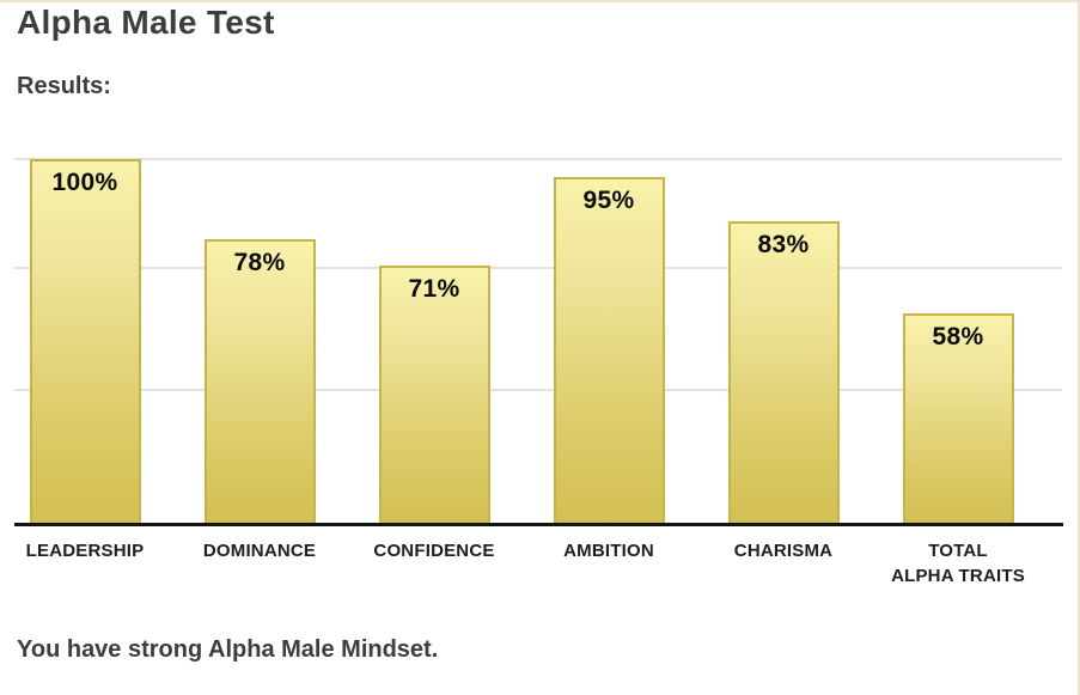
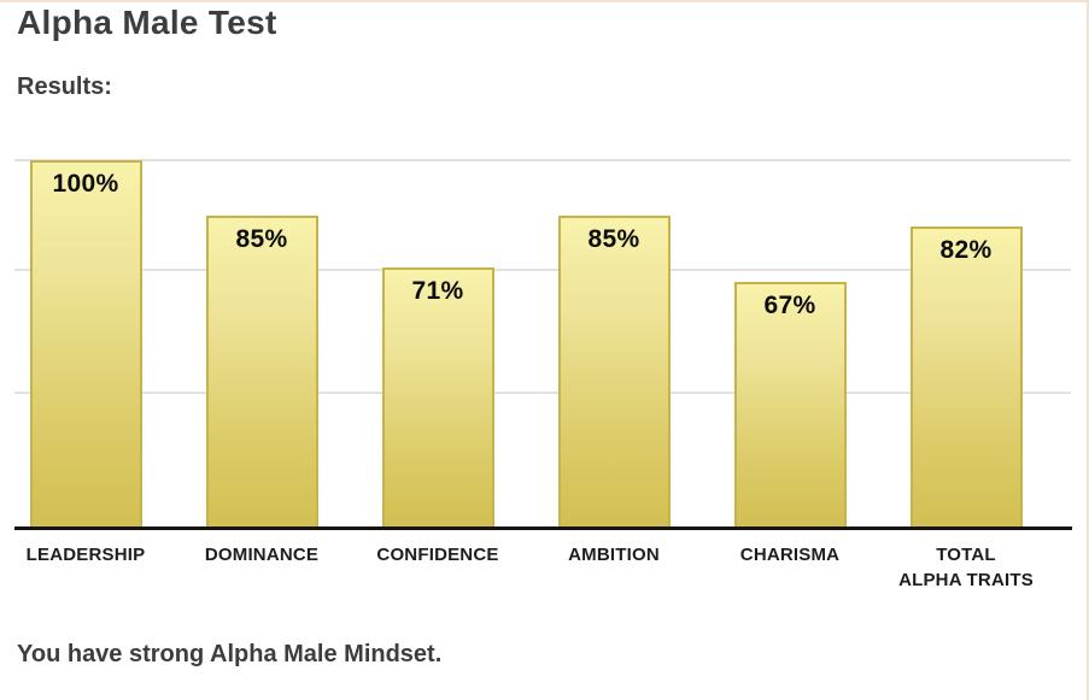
DOMINANCE: 78% -> 85%
AMBITION: 95% -> 85%
CHARISMA: 83% -> 67%
TOTAL ALPHA TRAITS: 58% -> 82%
